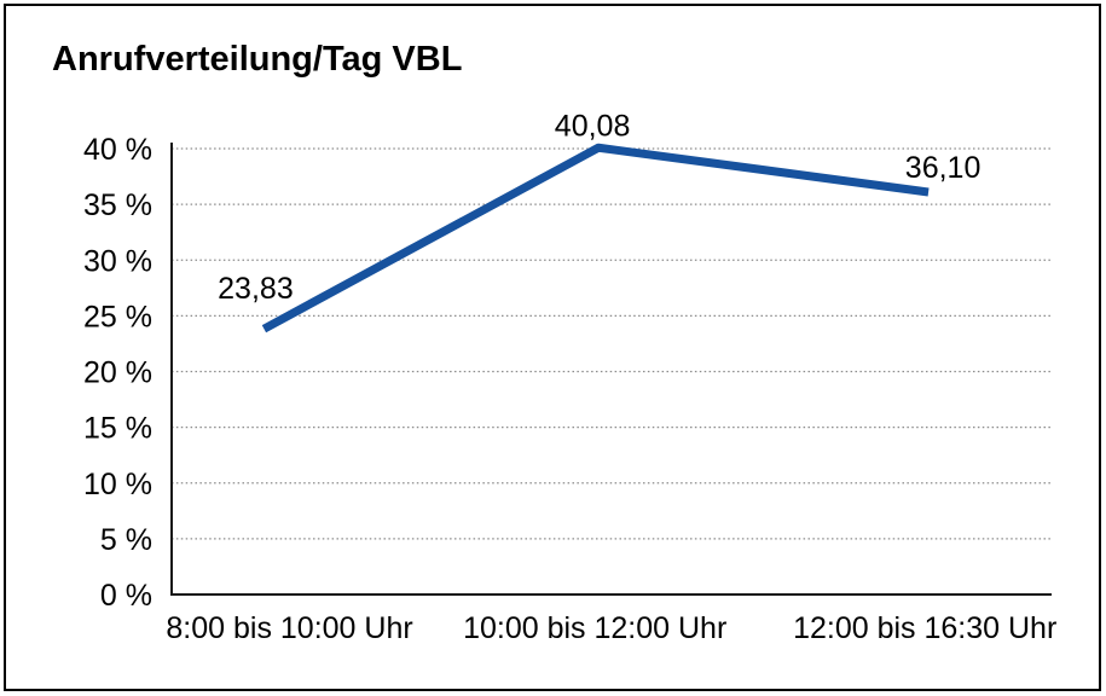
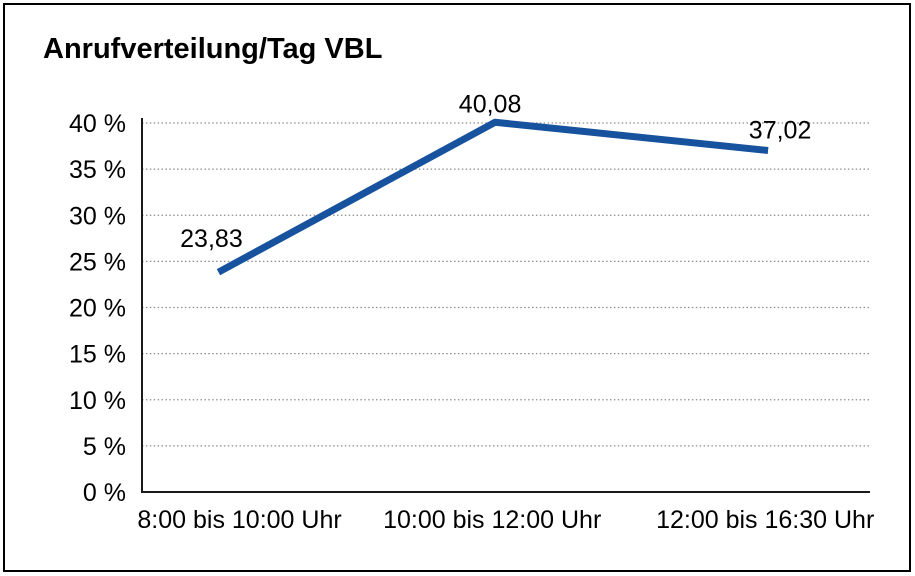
12:00 bis 16:30 Uhr: 36,10 -> 37,02
